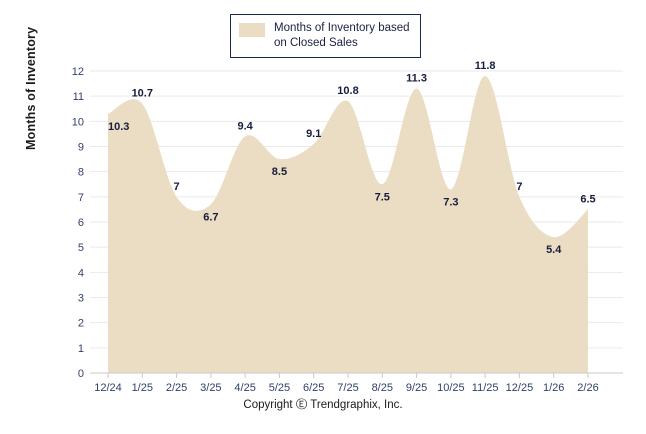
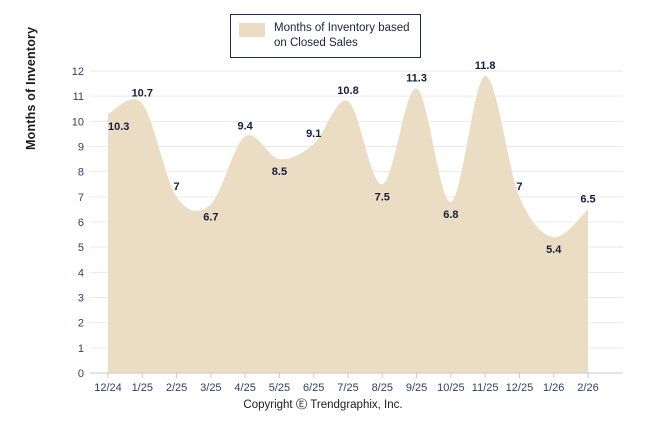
10/25: 7.3 -> 6.8
